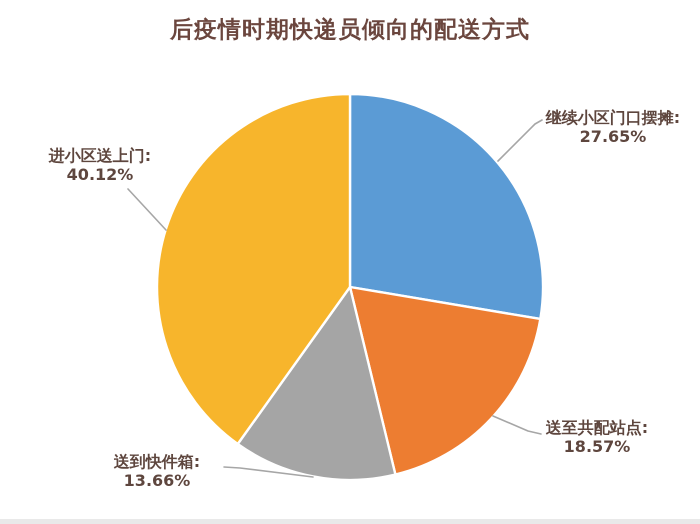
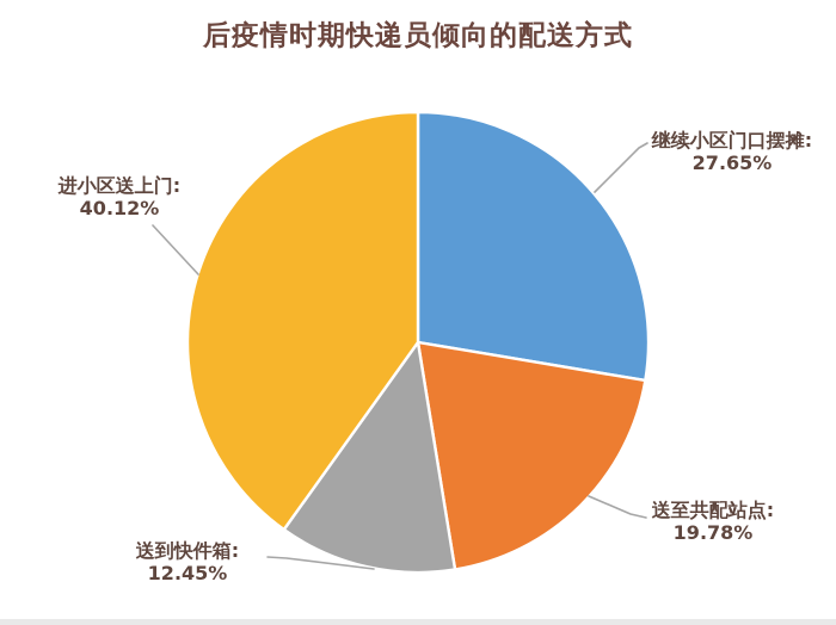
送至共配站点:: 18.57% -> 19.78%
送到快件箱:: 13.66% -> 12.45%
